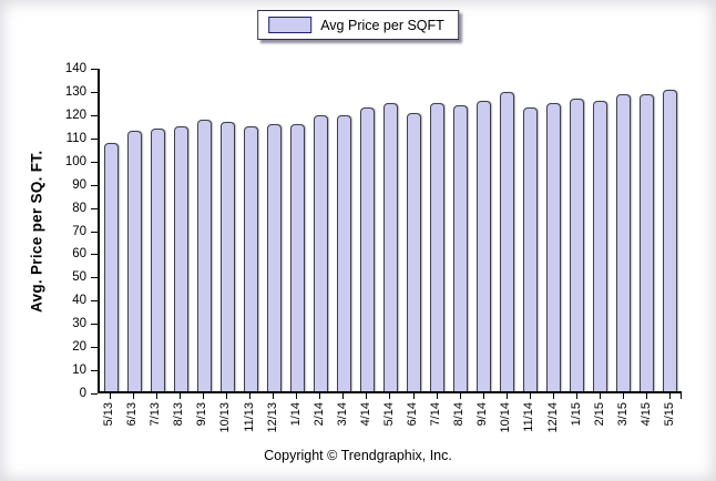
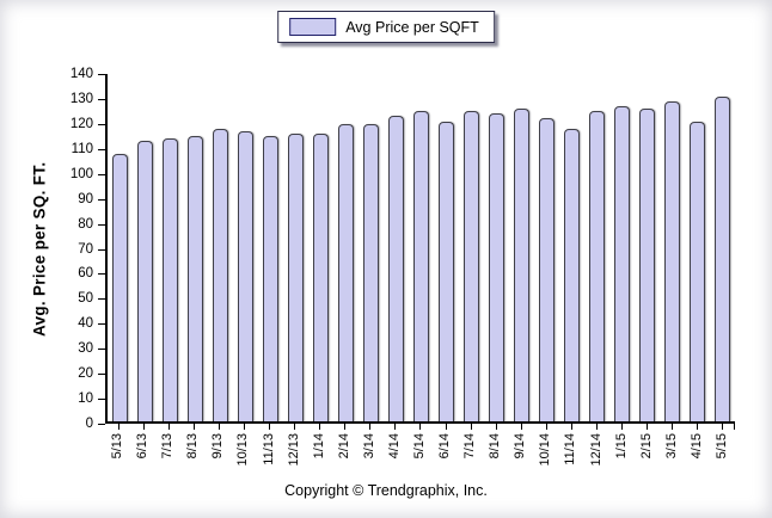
10/14: 130 -> 122
11/14: 123 -> 118
4/15: 129 -> 121
